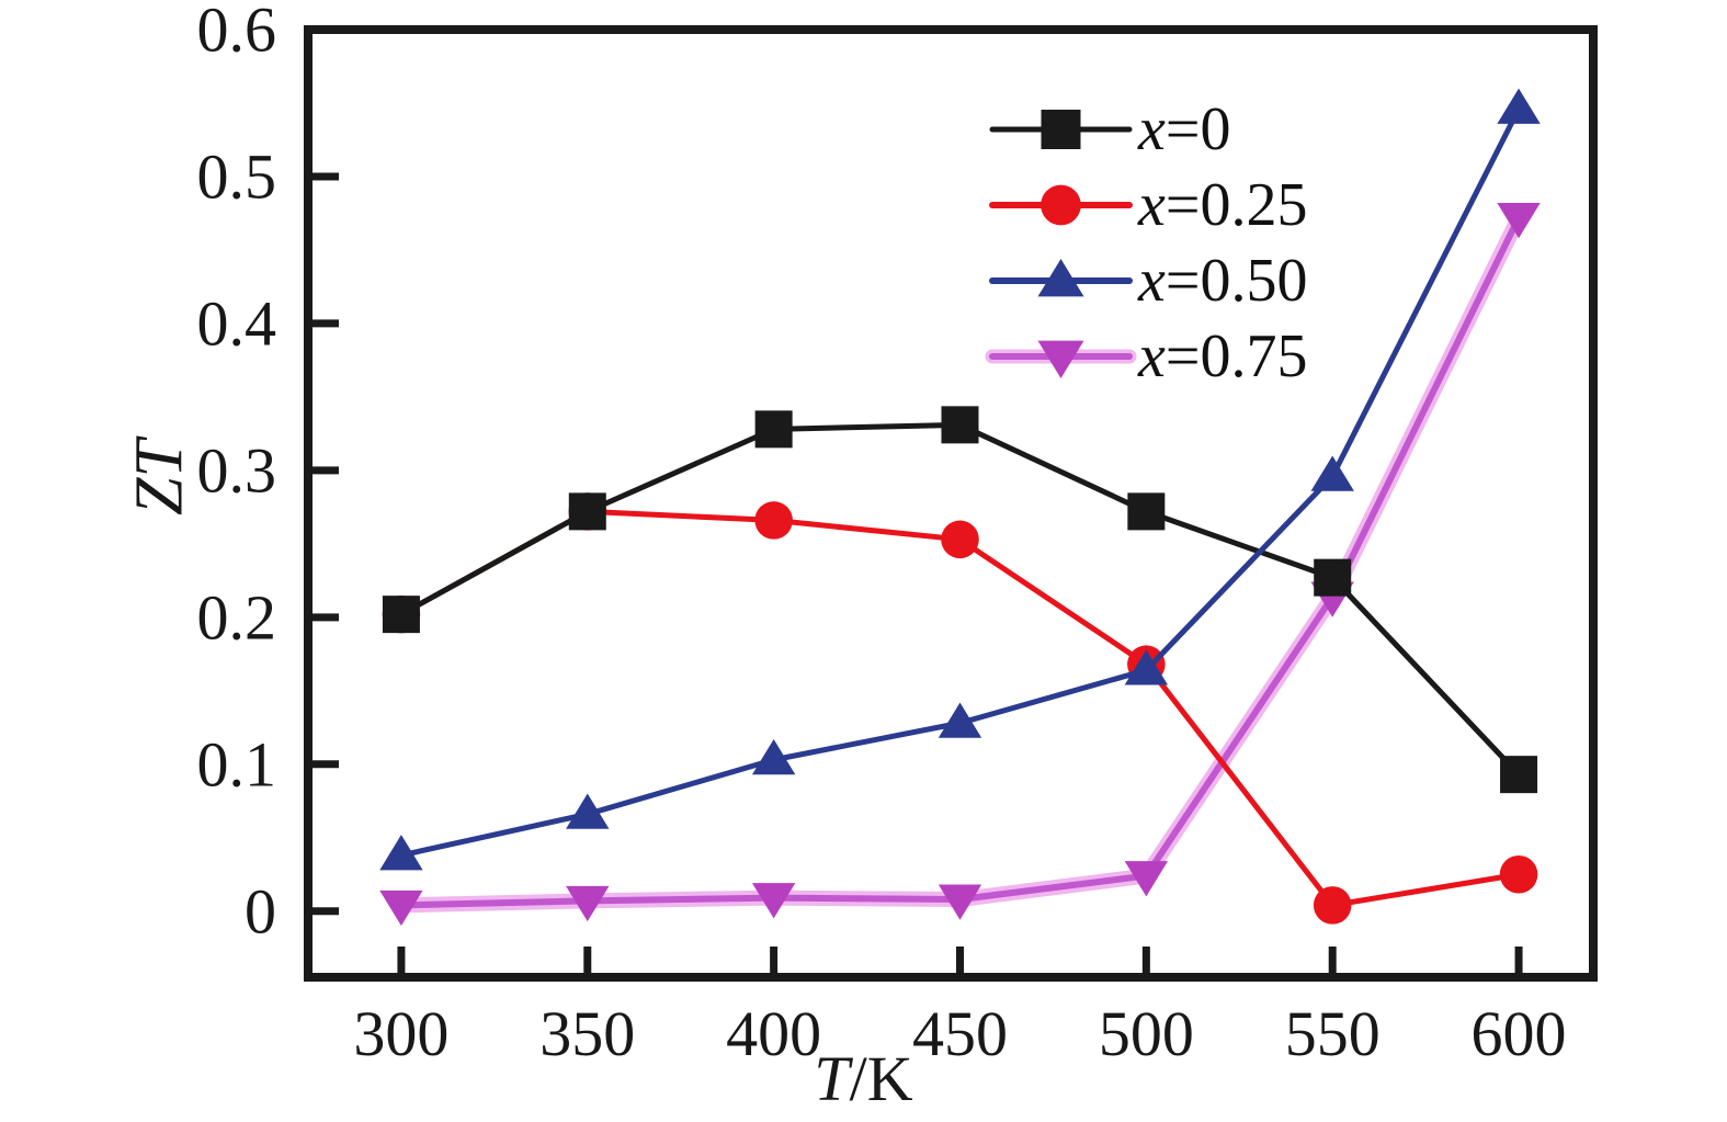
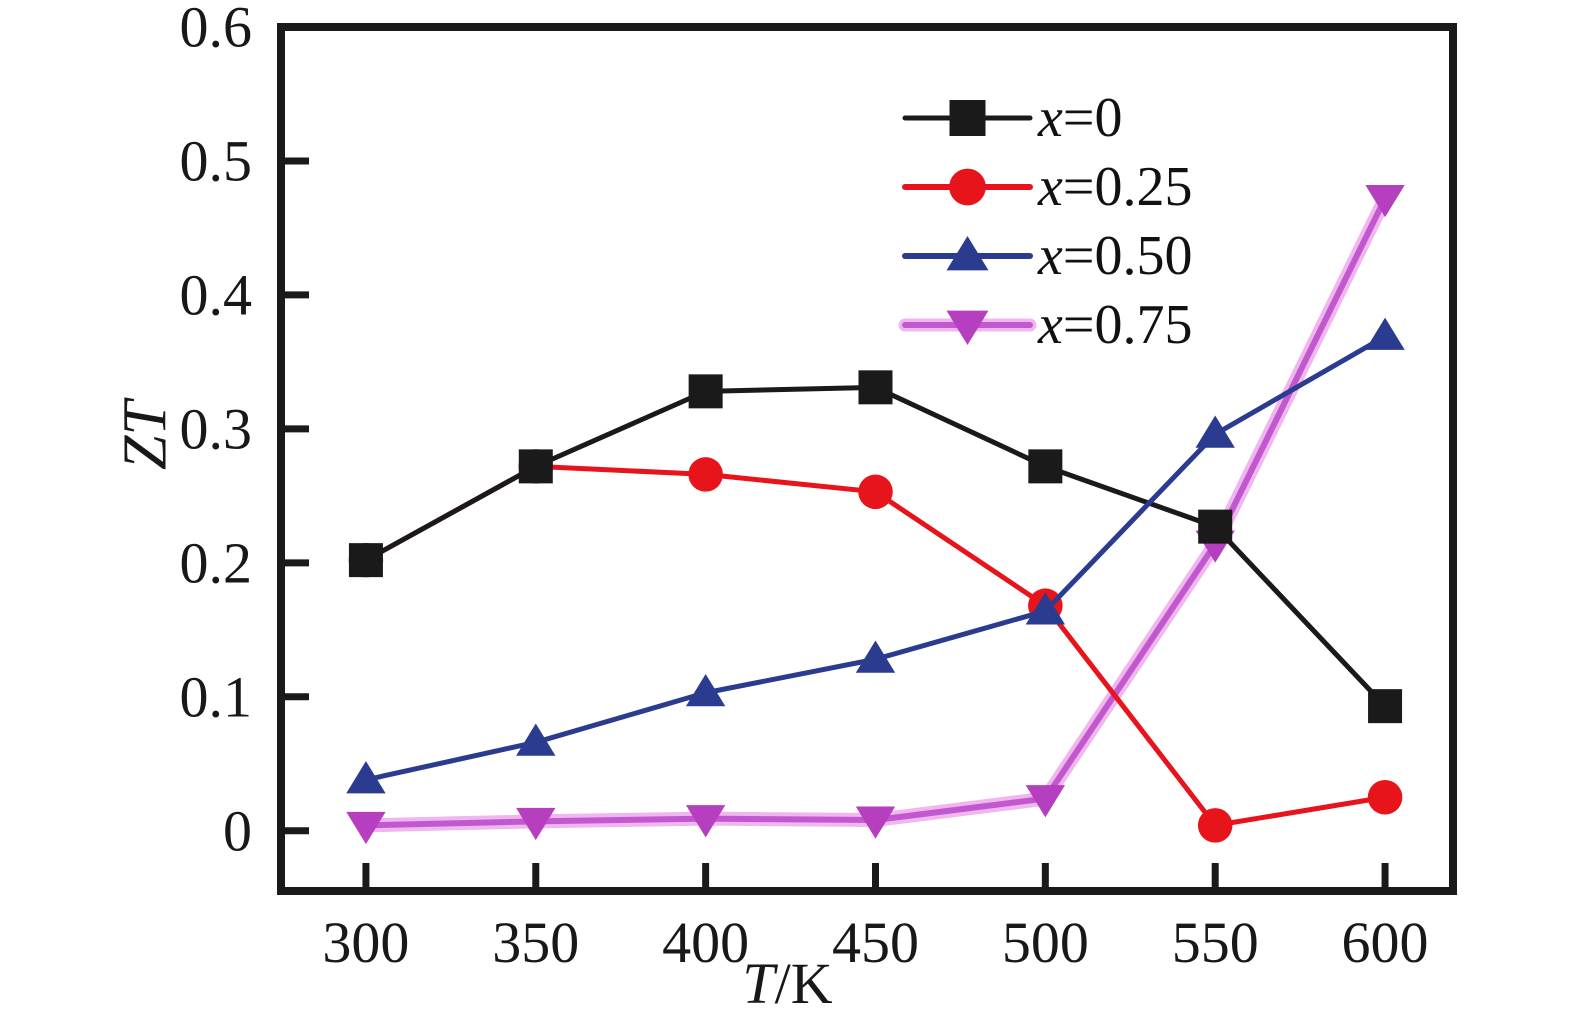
x=0.50/600: 0.546 -> 0.369
